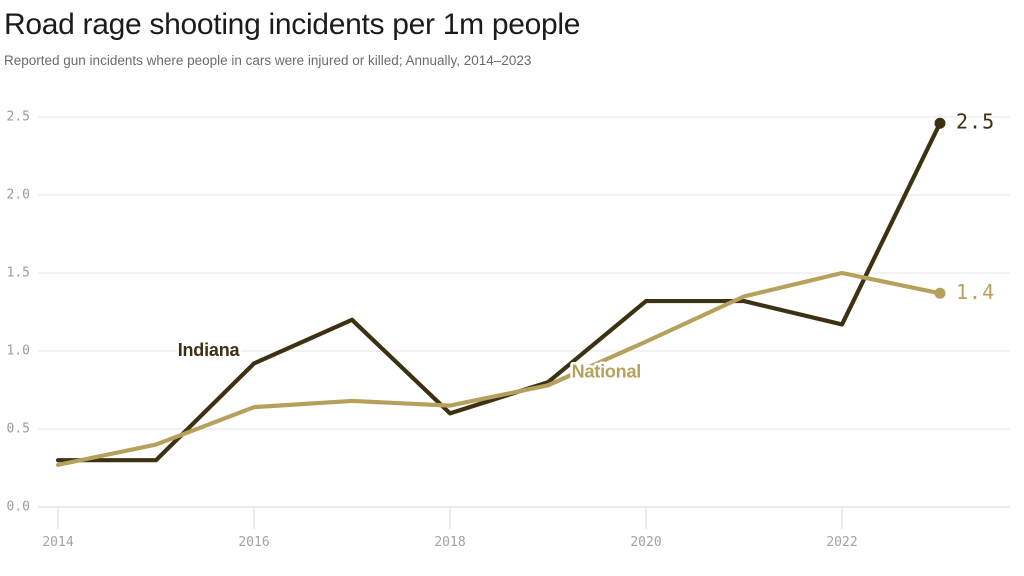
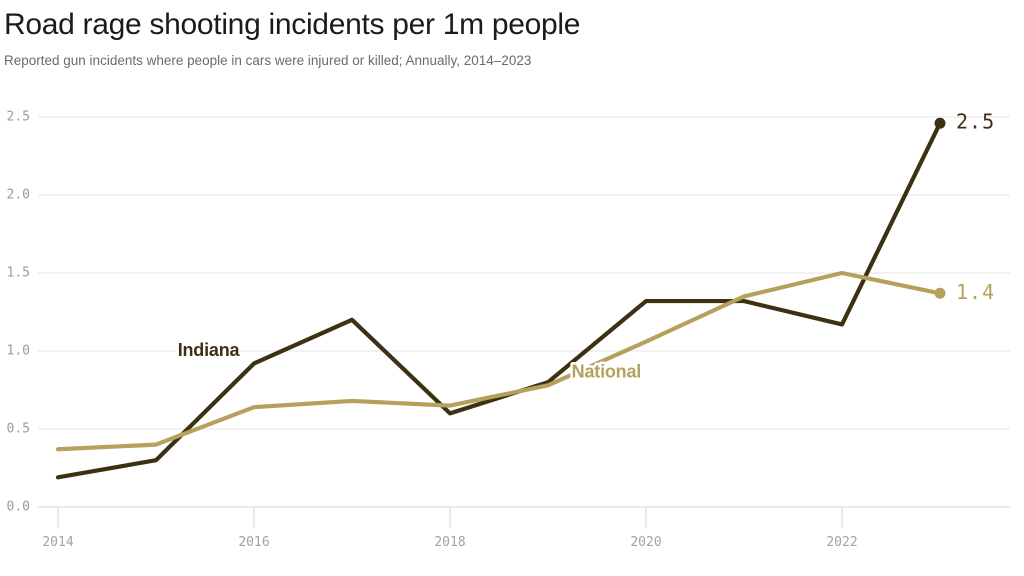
Indiana/2014: 0.30 -> 0.19
National/2014: 0.27 -> 0.37
